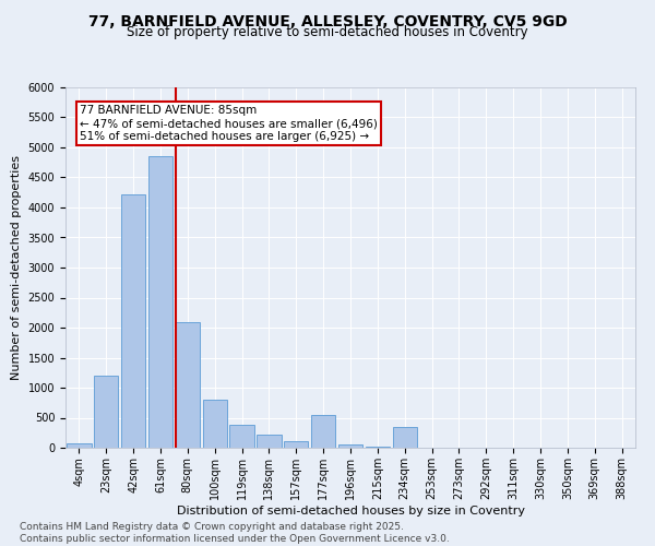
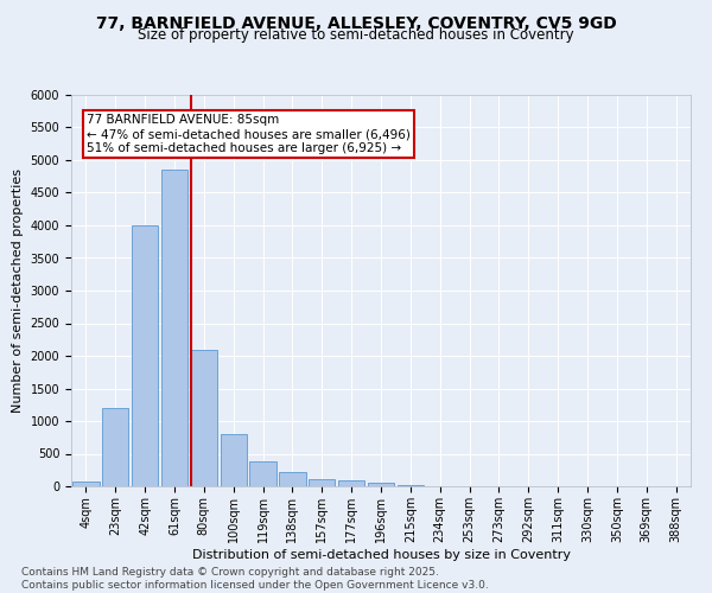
42sqm: 4220 -> 4000
177sqm: 540 -> 100
234sqm: 340 -> 0
